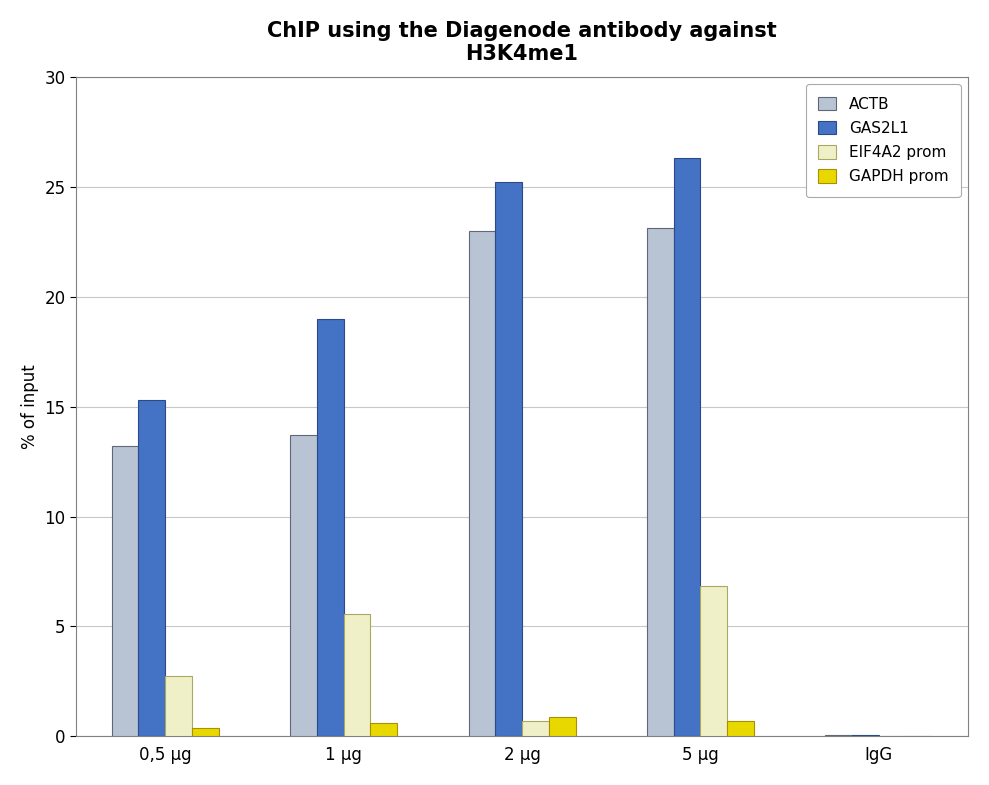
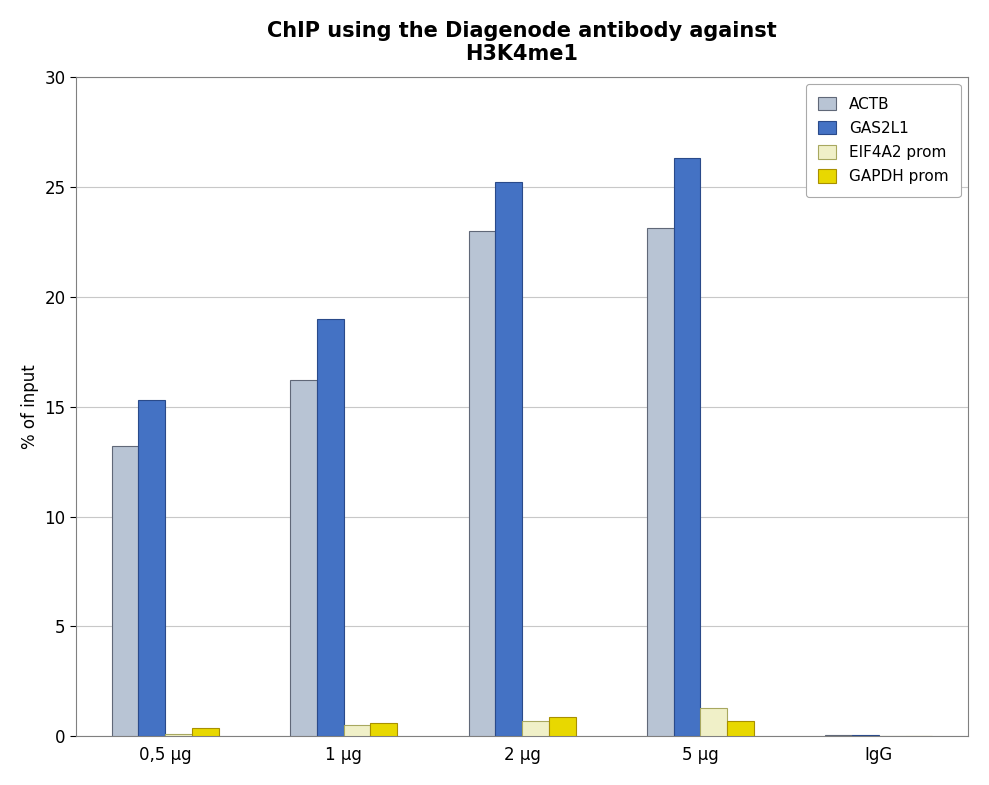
EIF4A2 prom/0,5 μg: 2.75 -> 0.10
ACTB/1 μg: 13.70 -> 16.20
EIF4A2 prom/1 μg: 5.55 -> 0.50
EIF4A2 prom/5 μg: 6.85 -> 1.30
